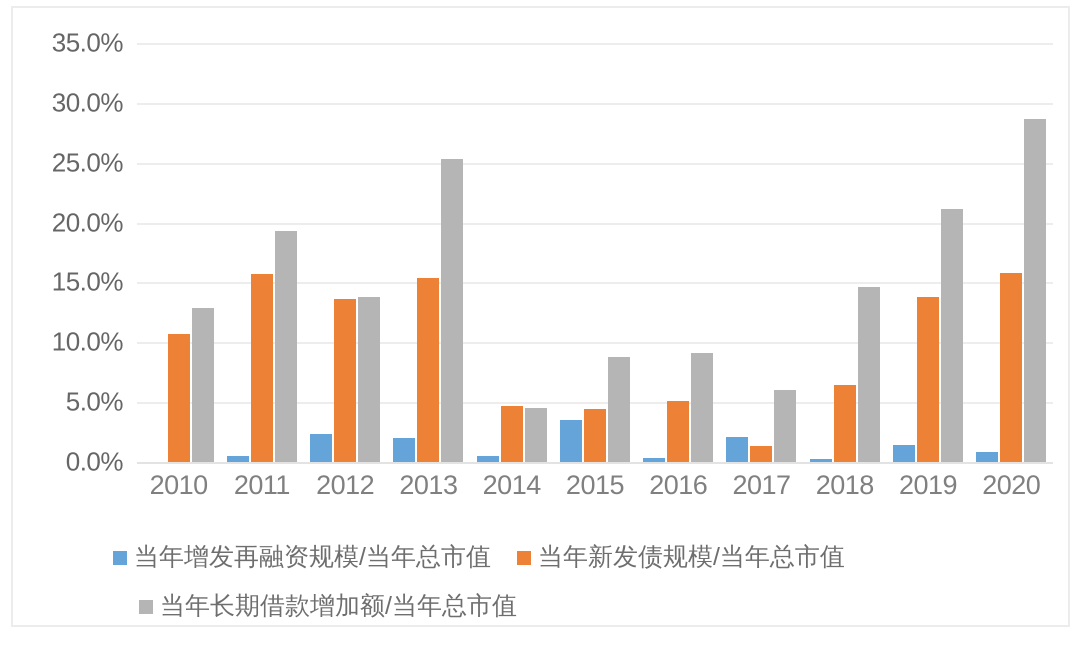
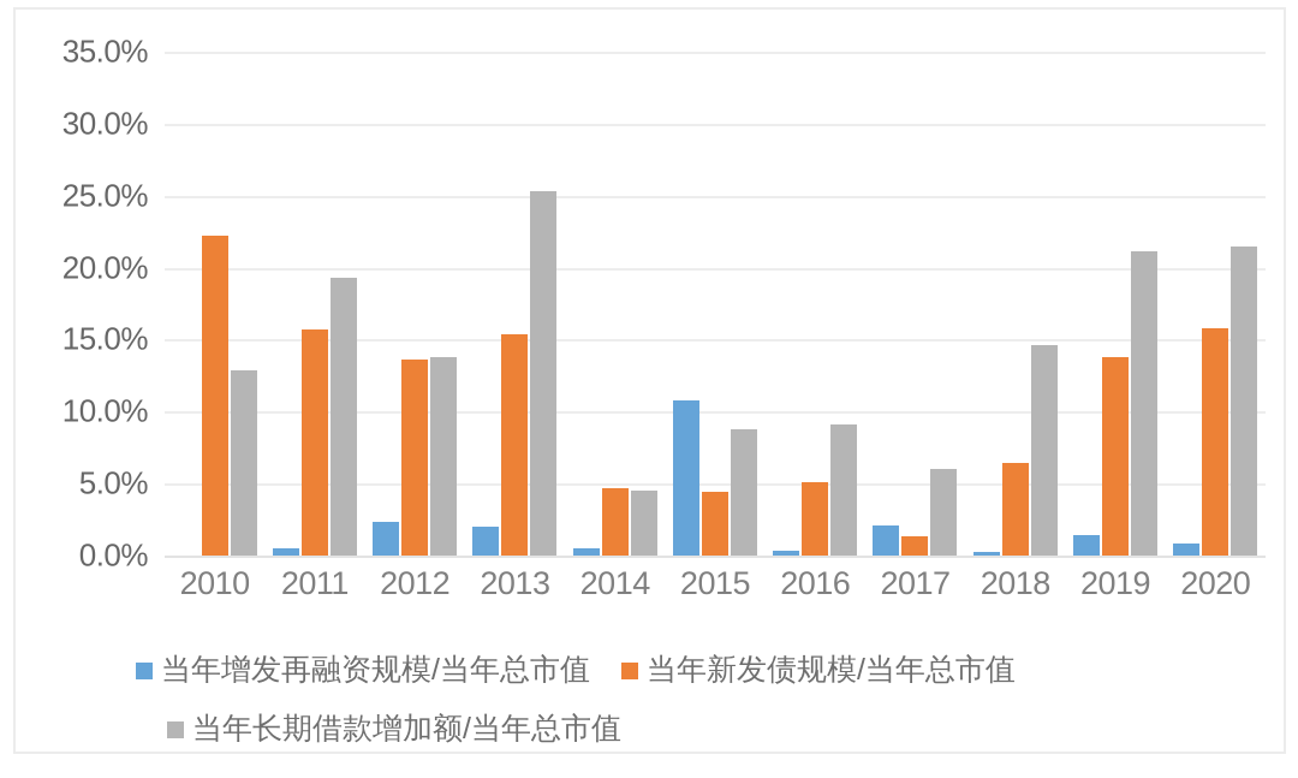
当年新发债规模/当年总市值/2010: 10.7% -> 22.2%
当年增发再融资规模/当年总市值/2015: 3.5% -> 10.8%
当年长期借款增加额/当年总市值/2020: 28.6% -> 21.5%
